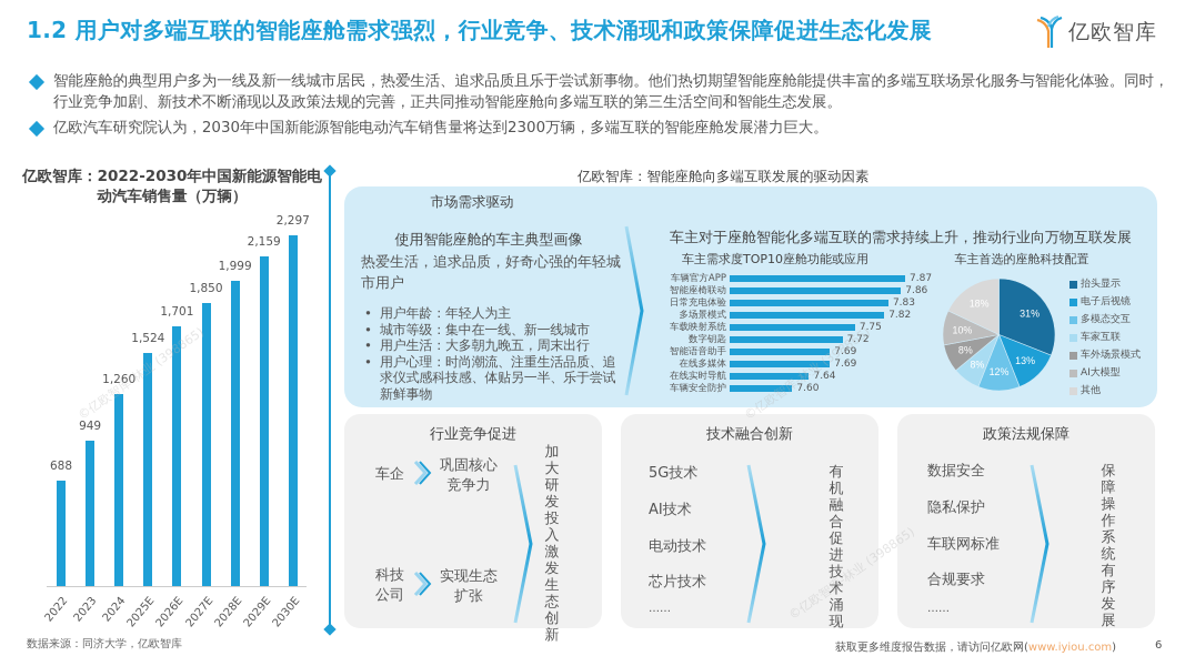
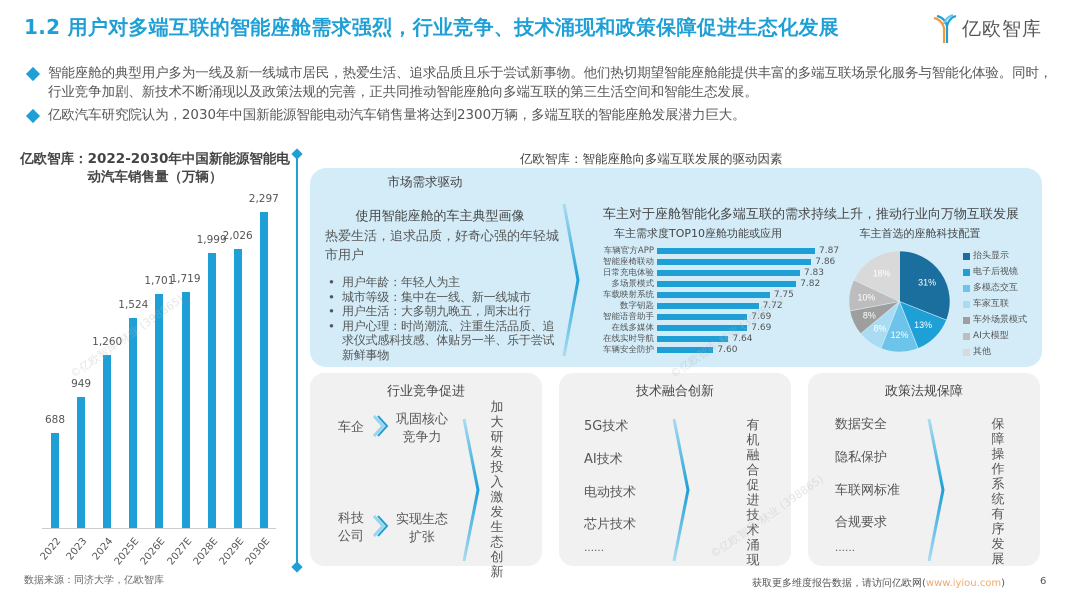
亿欧智库：2022-2030年中国新能源智能电动汽车销售量（万辆）/2027E: 1,850 -> 1,719
亿欧智库：2022-2030年中国新能源智能电动汽车销售量（万辆）/2029E: 2,159 -> 2,026
